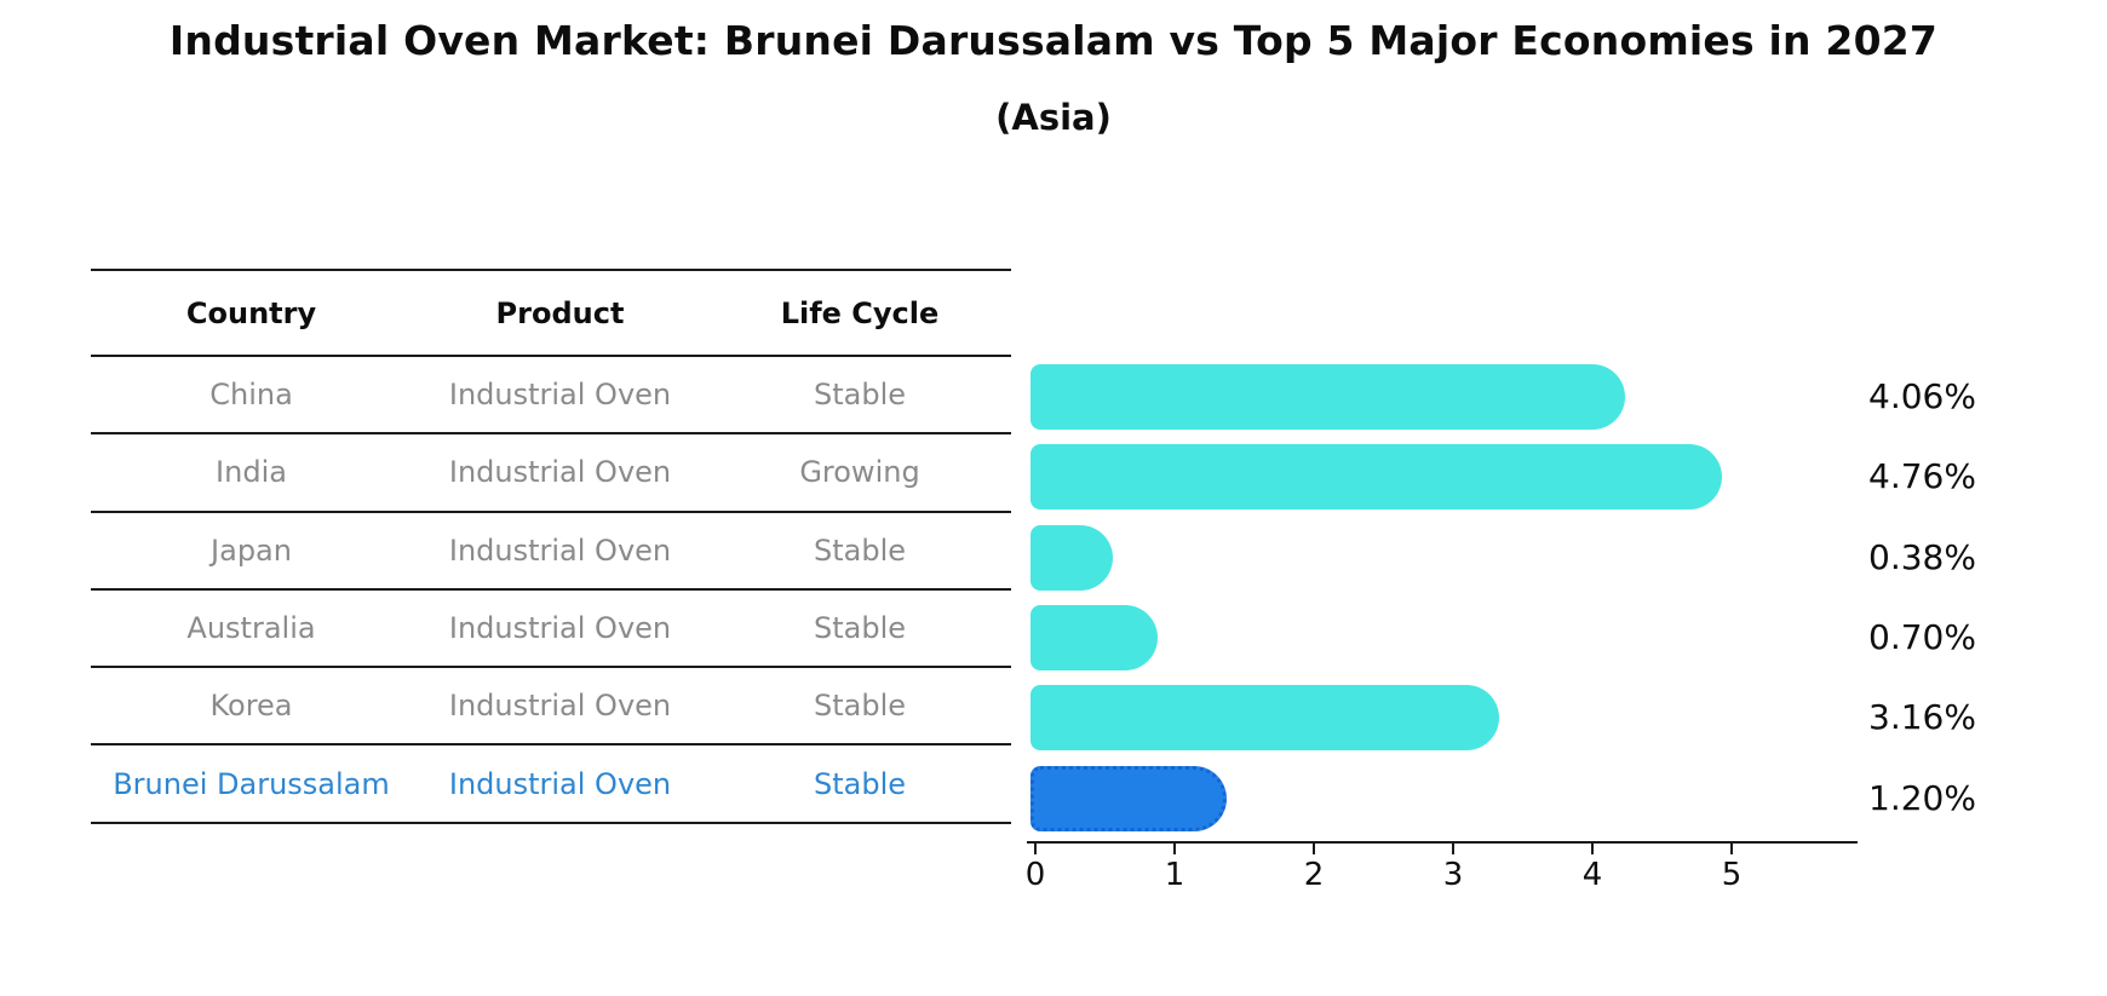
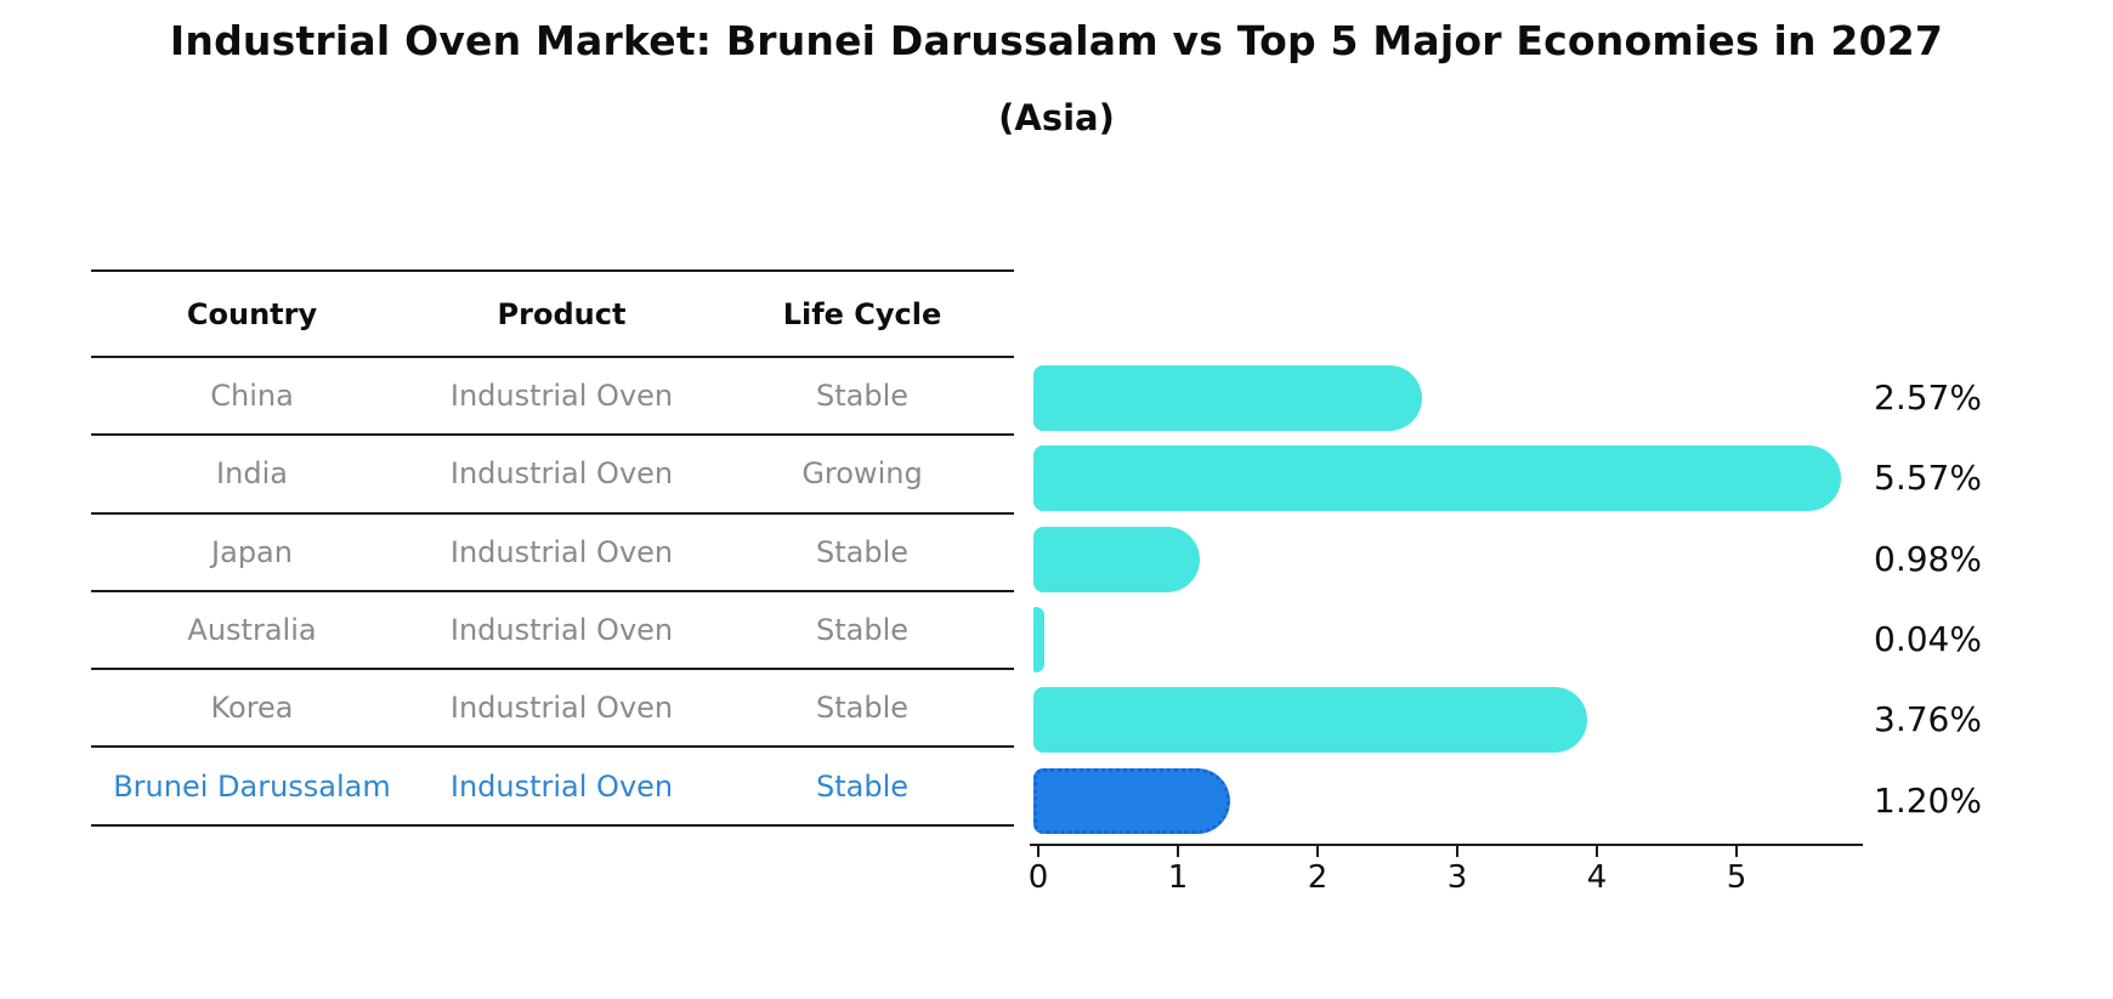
China: 4.06% -> 2.57%
India: 4.76% -> 5.57%
Japan: 0.38% -> 0.98%
Australia: 0.70% -> 0.04%
Korea: 3.16% -> 3.76%
